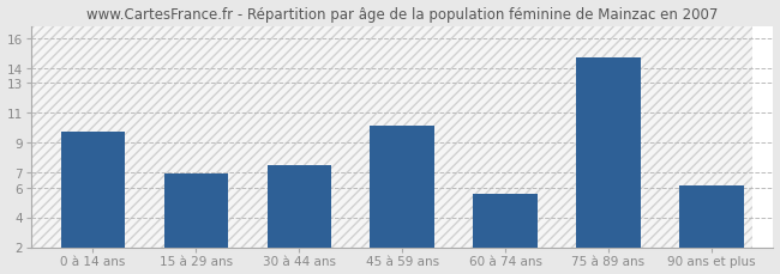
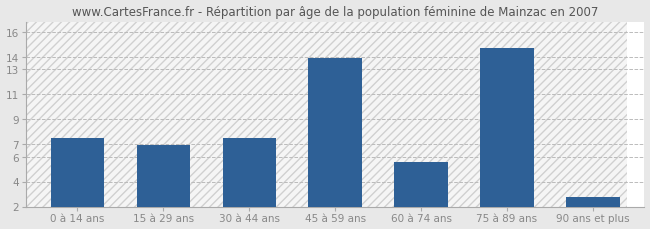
0 à 14 ans: 9.7 -> 7.5
45 à 59 ans: 10.1 -> 13.9
90 ans et plus: 6.1 -> 2.8
